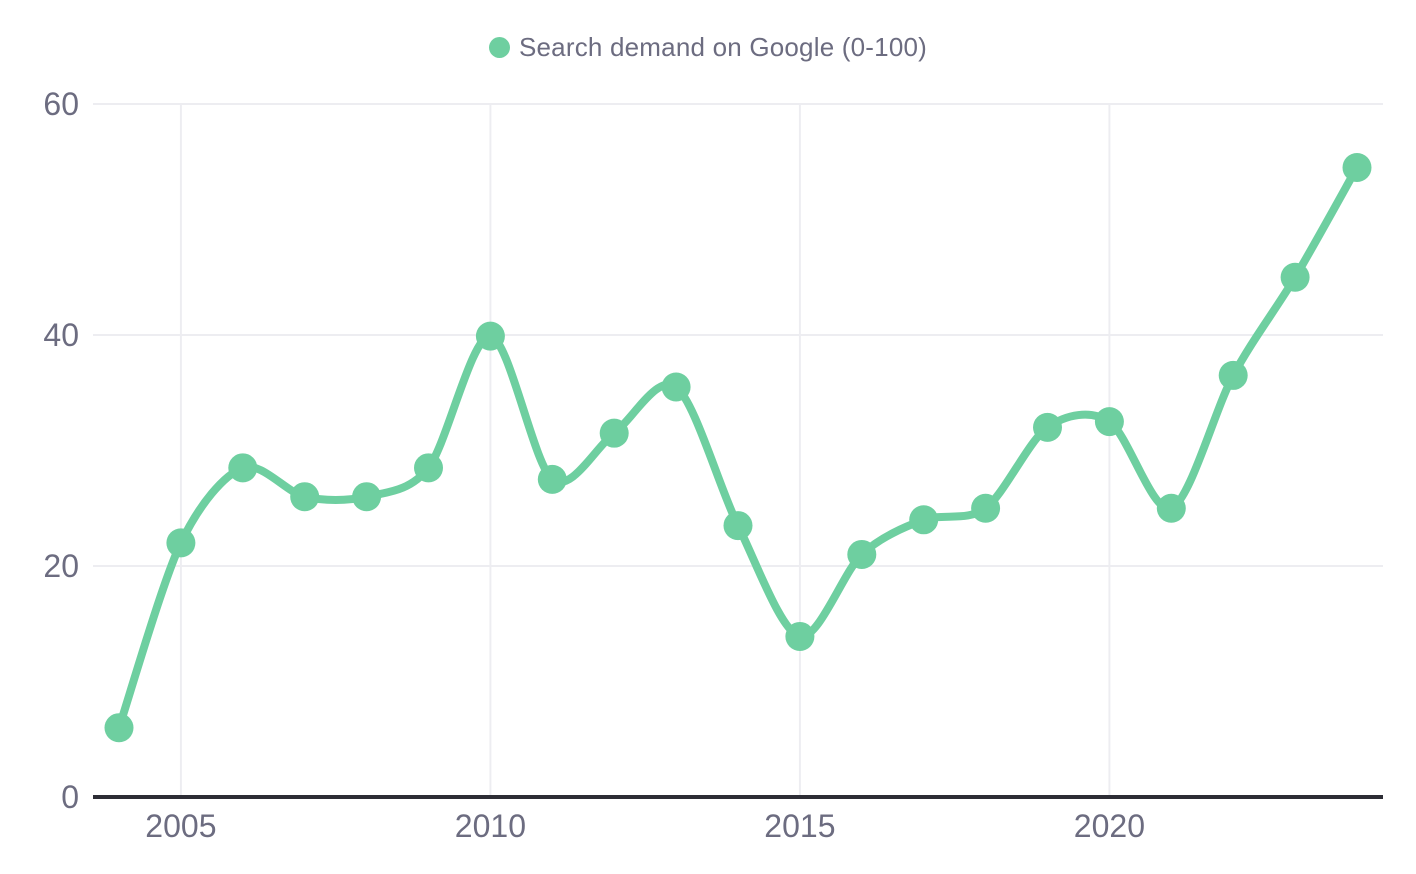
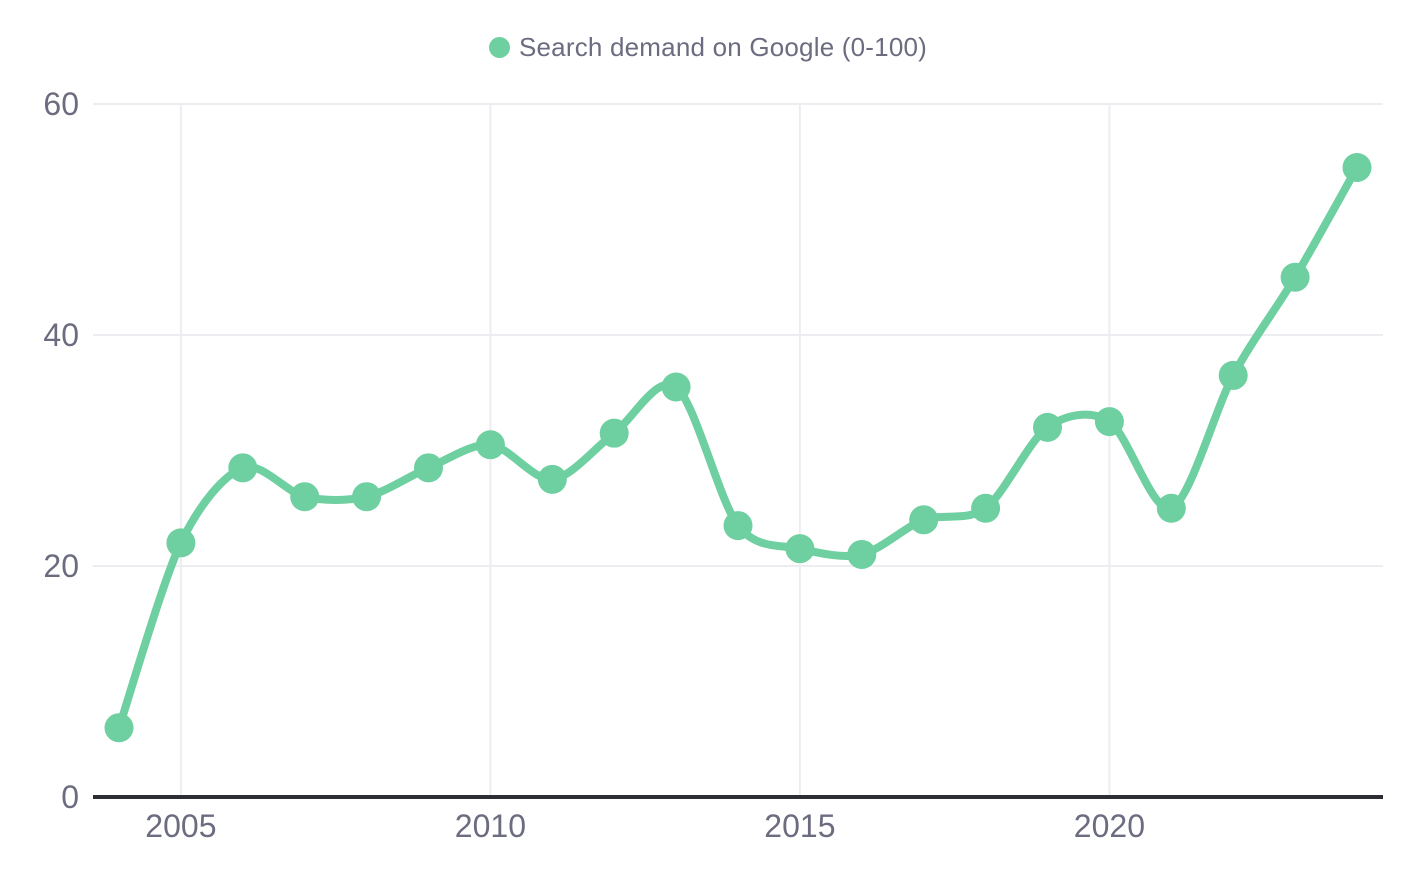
2010: 39.9 -> 30.5
2015: 13.9 -> 21.5
